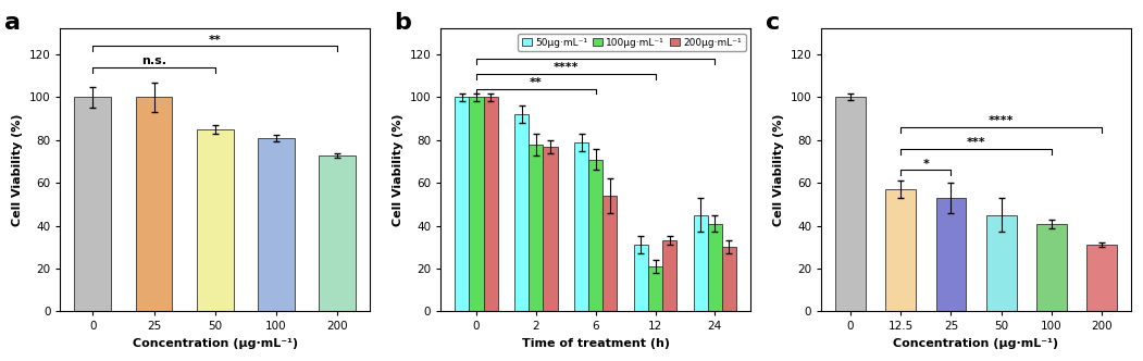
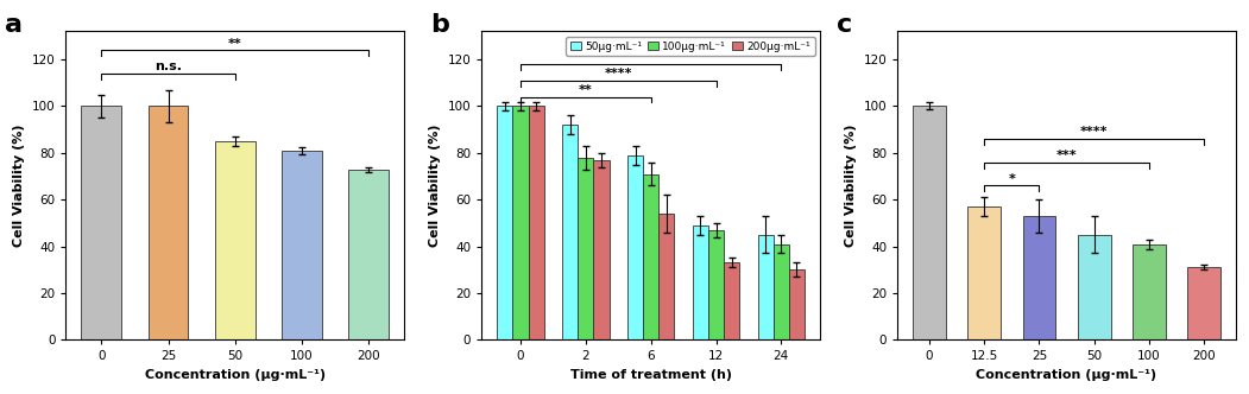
50μg·mL⁻¹/12: 31 -> 49
100μg·mL⁻¹/12: 21 -> 47
